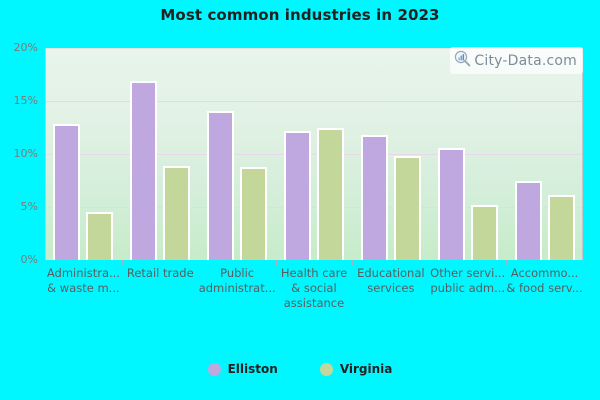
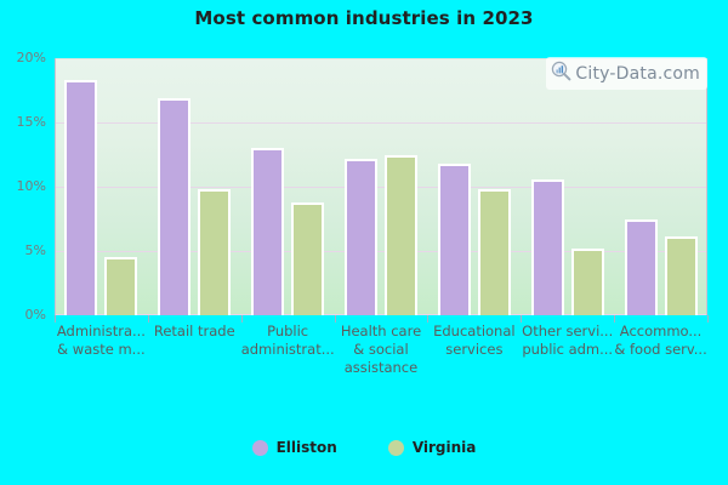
Elliston/Administra... & waste m...: 12.8% -> 18.3%
Virginia/Retail trade: 8.9% -> 9.8%
Elliston/Public administrat...: 14.1% -> 13.0%
